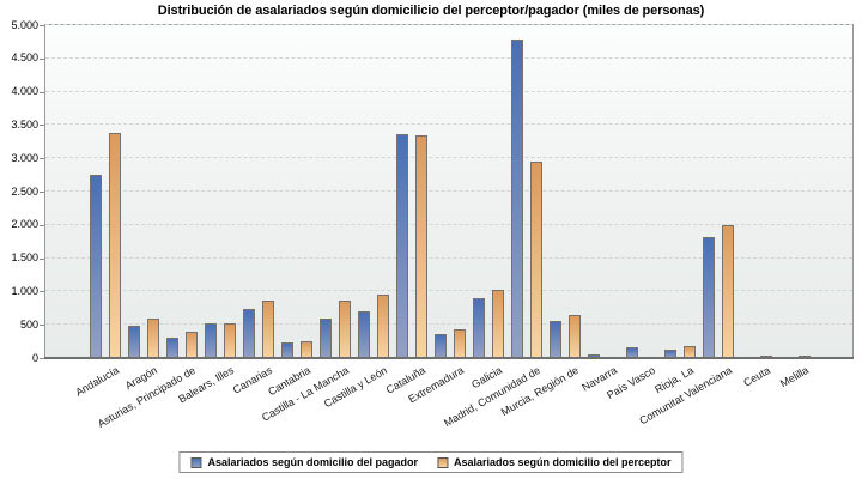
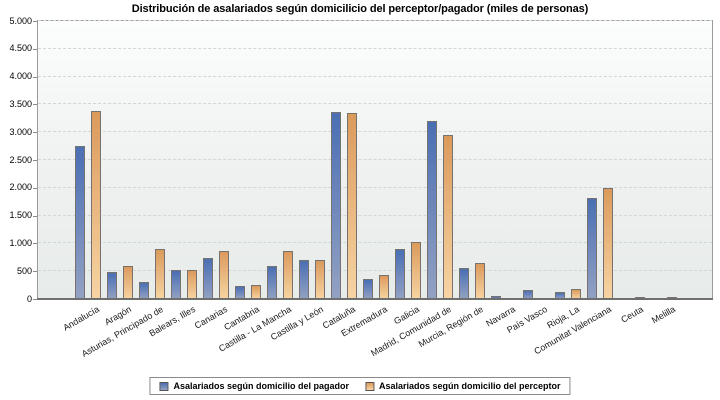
Asalariados según domicilio del perceptor/Asturias, Principado de: 400 -> 900
Asalariados según domicilio del perceptor/Castilla y León: 1000 -> 700
Asalariados según domicilio del pagador/Madrid, Comunidad de: 4800 -> 3200
